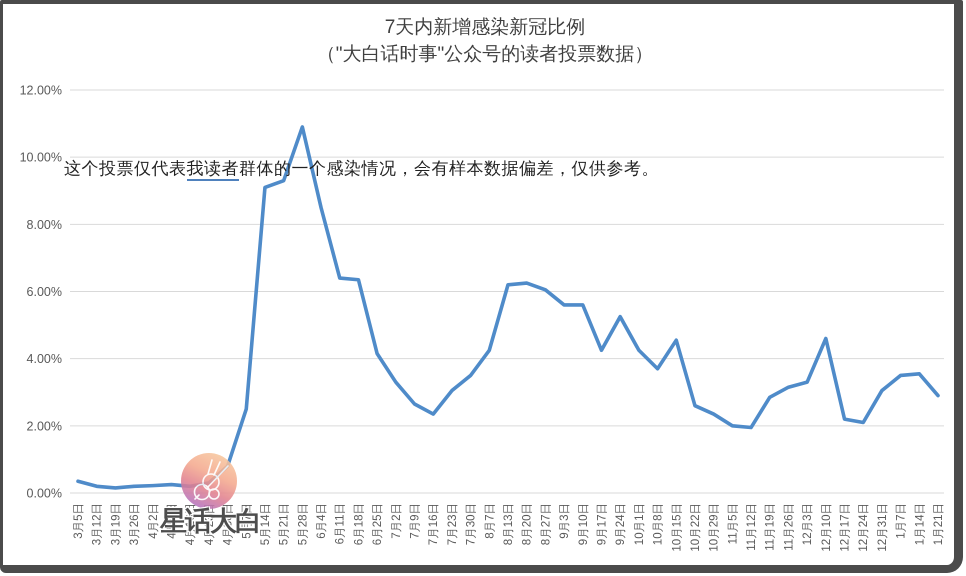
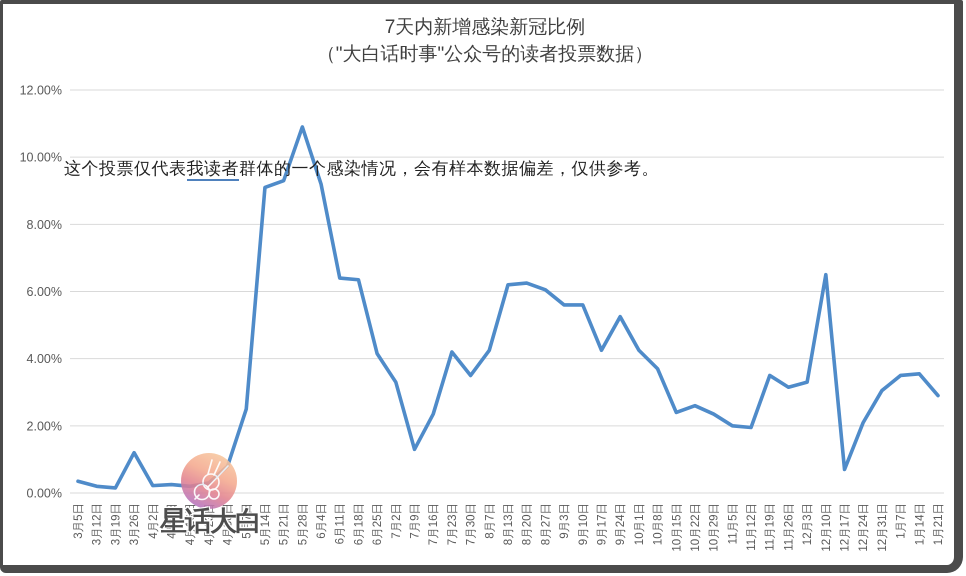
3月26日: 0.2% -> 1.2%
6月4日: 8.5% -> 9.2%
7月9日: 2.6% -> 1.3%
7月23日: 3.0% -> 4.2%
10月15日: 4.5% -> 2.4%
11月19日: 2.9% -> 3.5%
12月10日: 4.6% -> 6.5%
12月17日: 2.2% -> 0.7%
